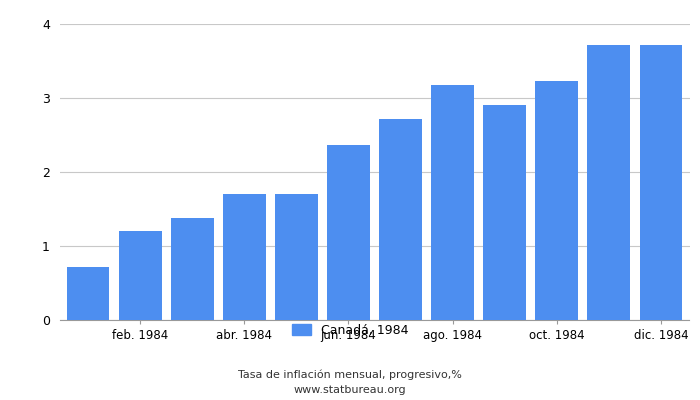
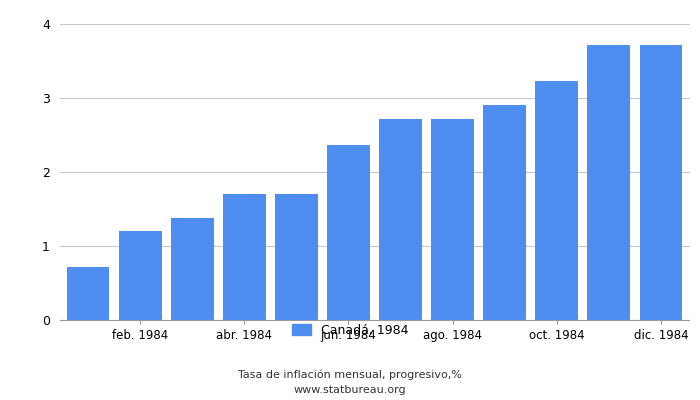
ago. 1984: 3.18 -> 2.72
